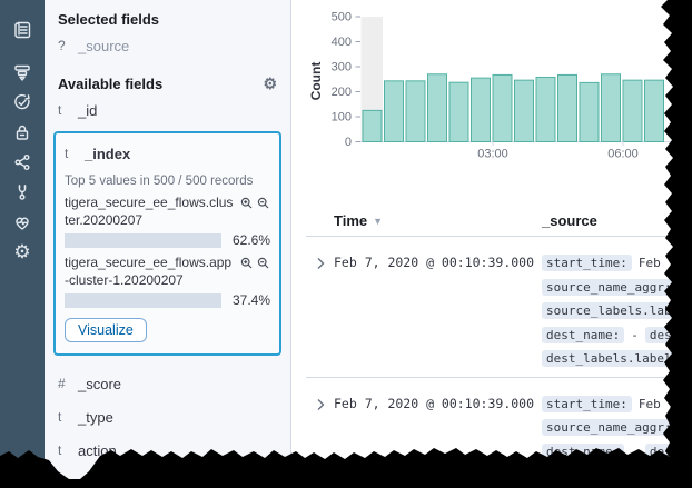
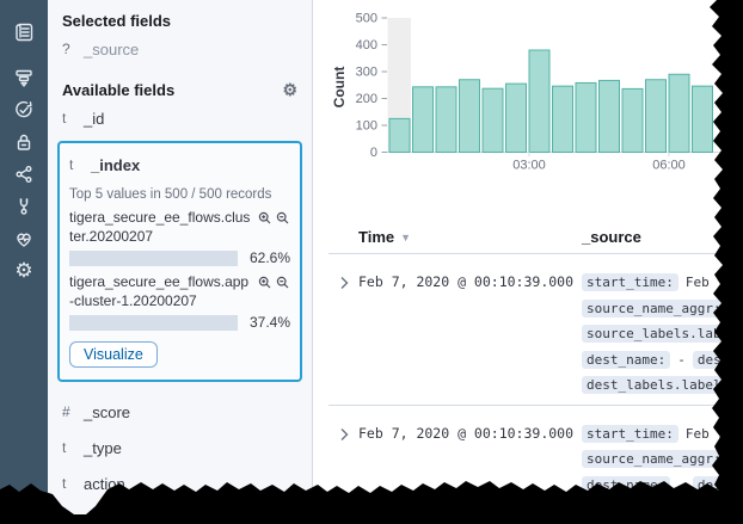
03:00: 270 -> 380
06:00: 250 -> 290
